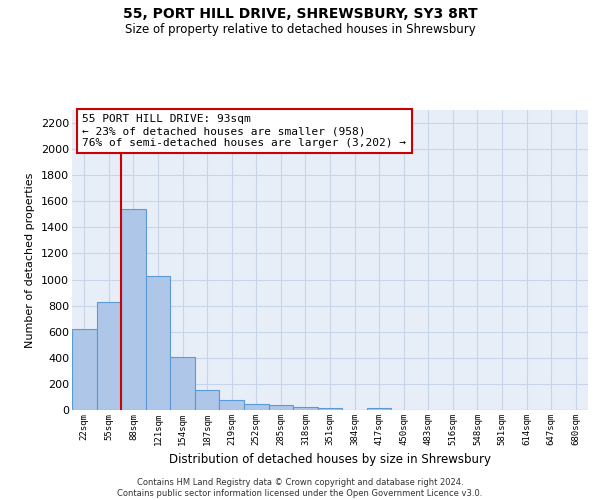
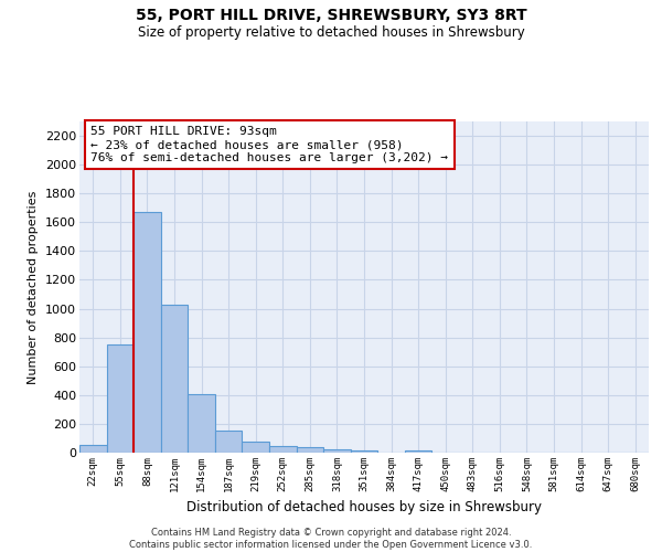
22sqm: 620 -> 50
55sqm: 830 -> 750
88sqm: 1540 -> 1670
